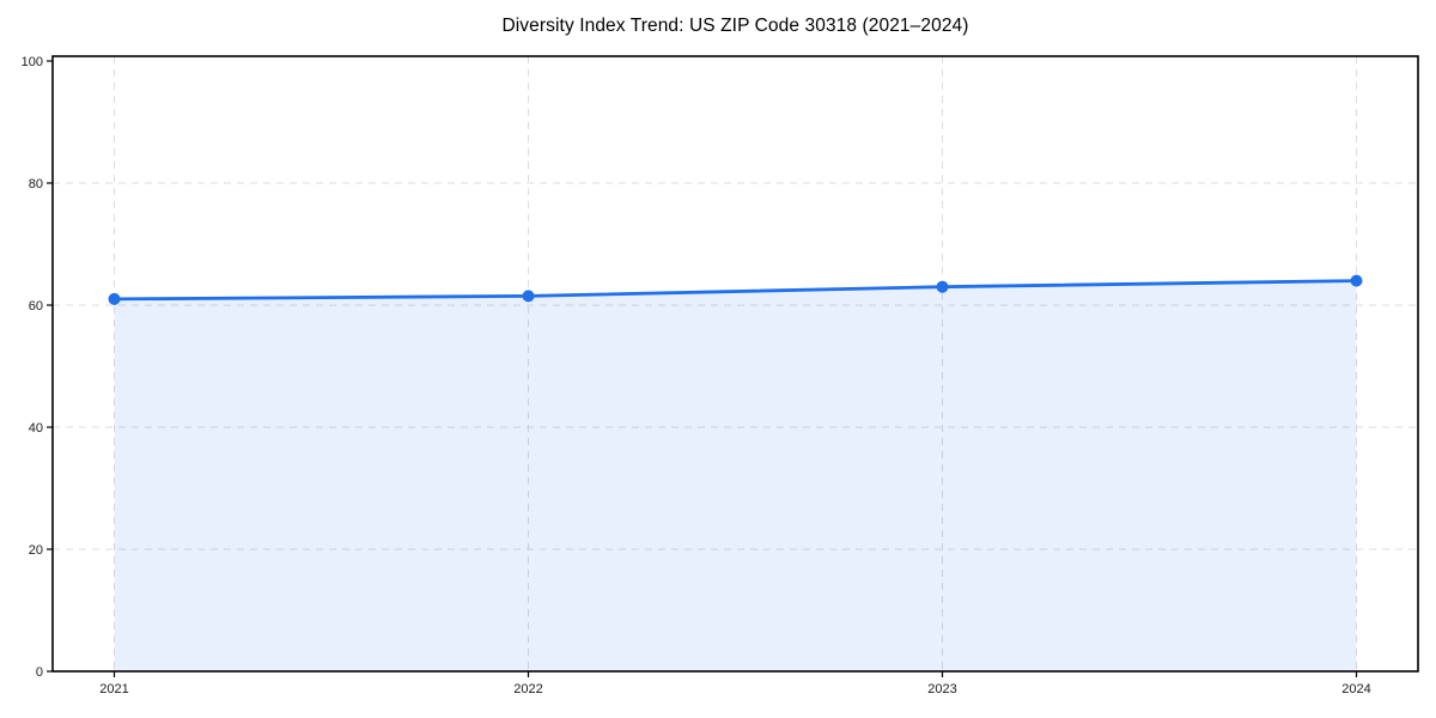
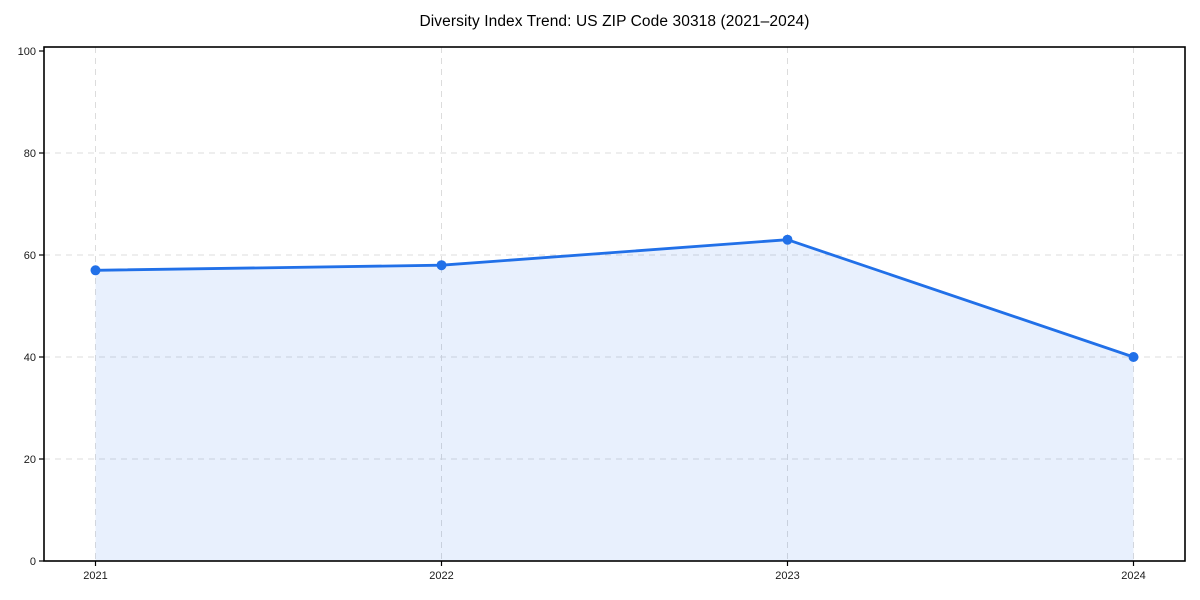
2021: 61 -> 57
2022: 62 -> 58
2024: 64 -> 40
